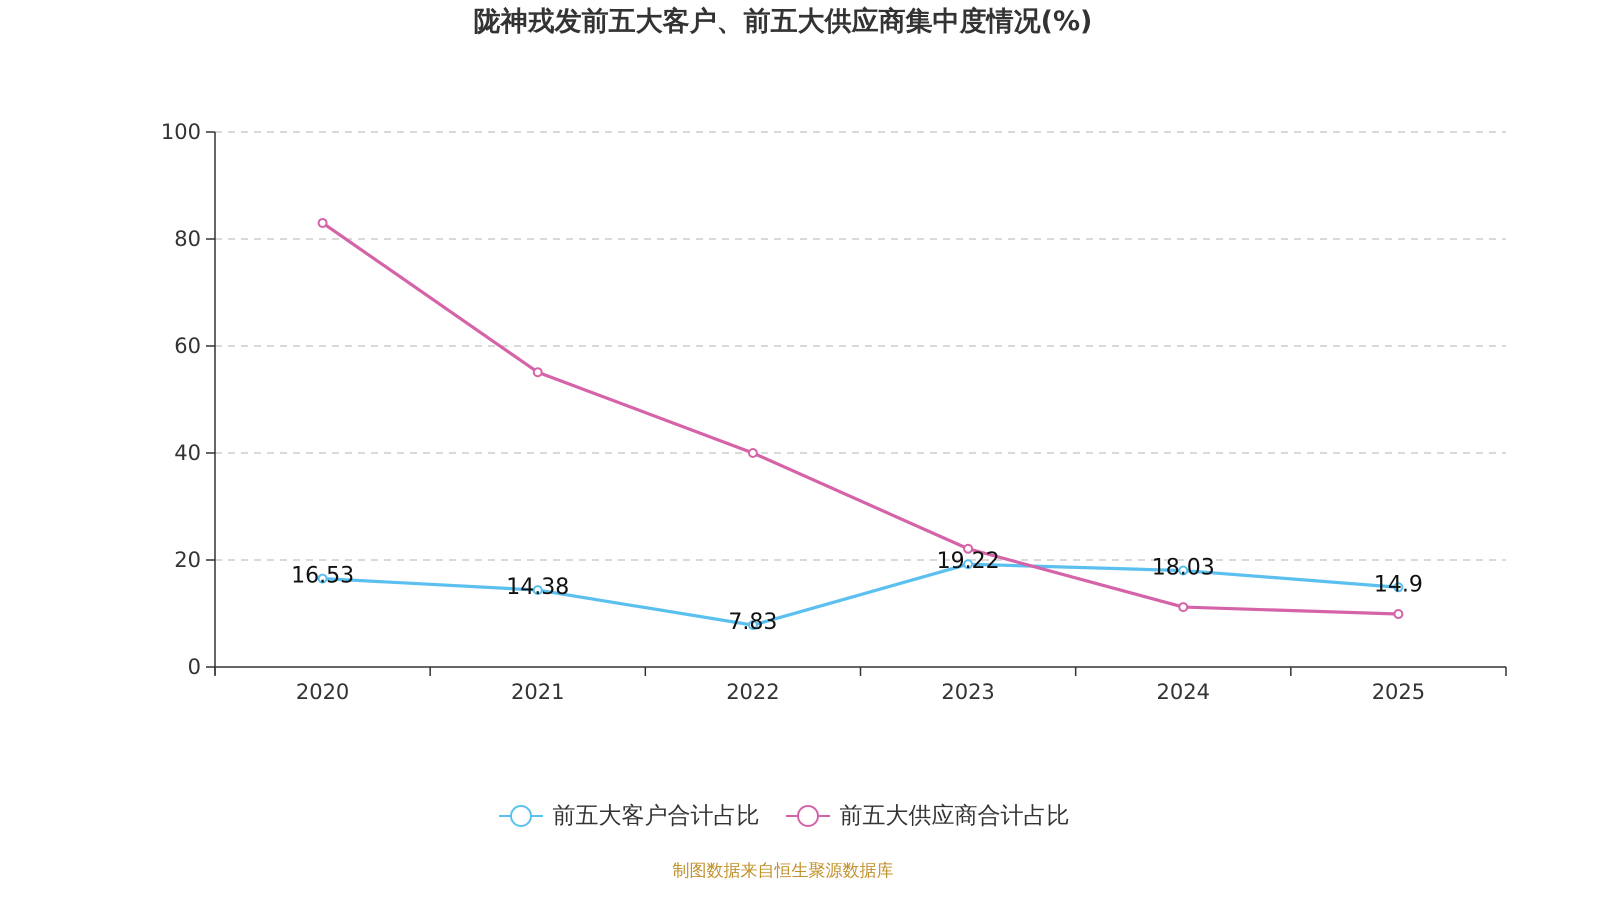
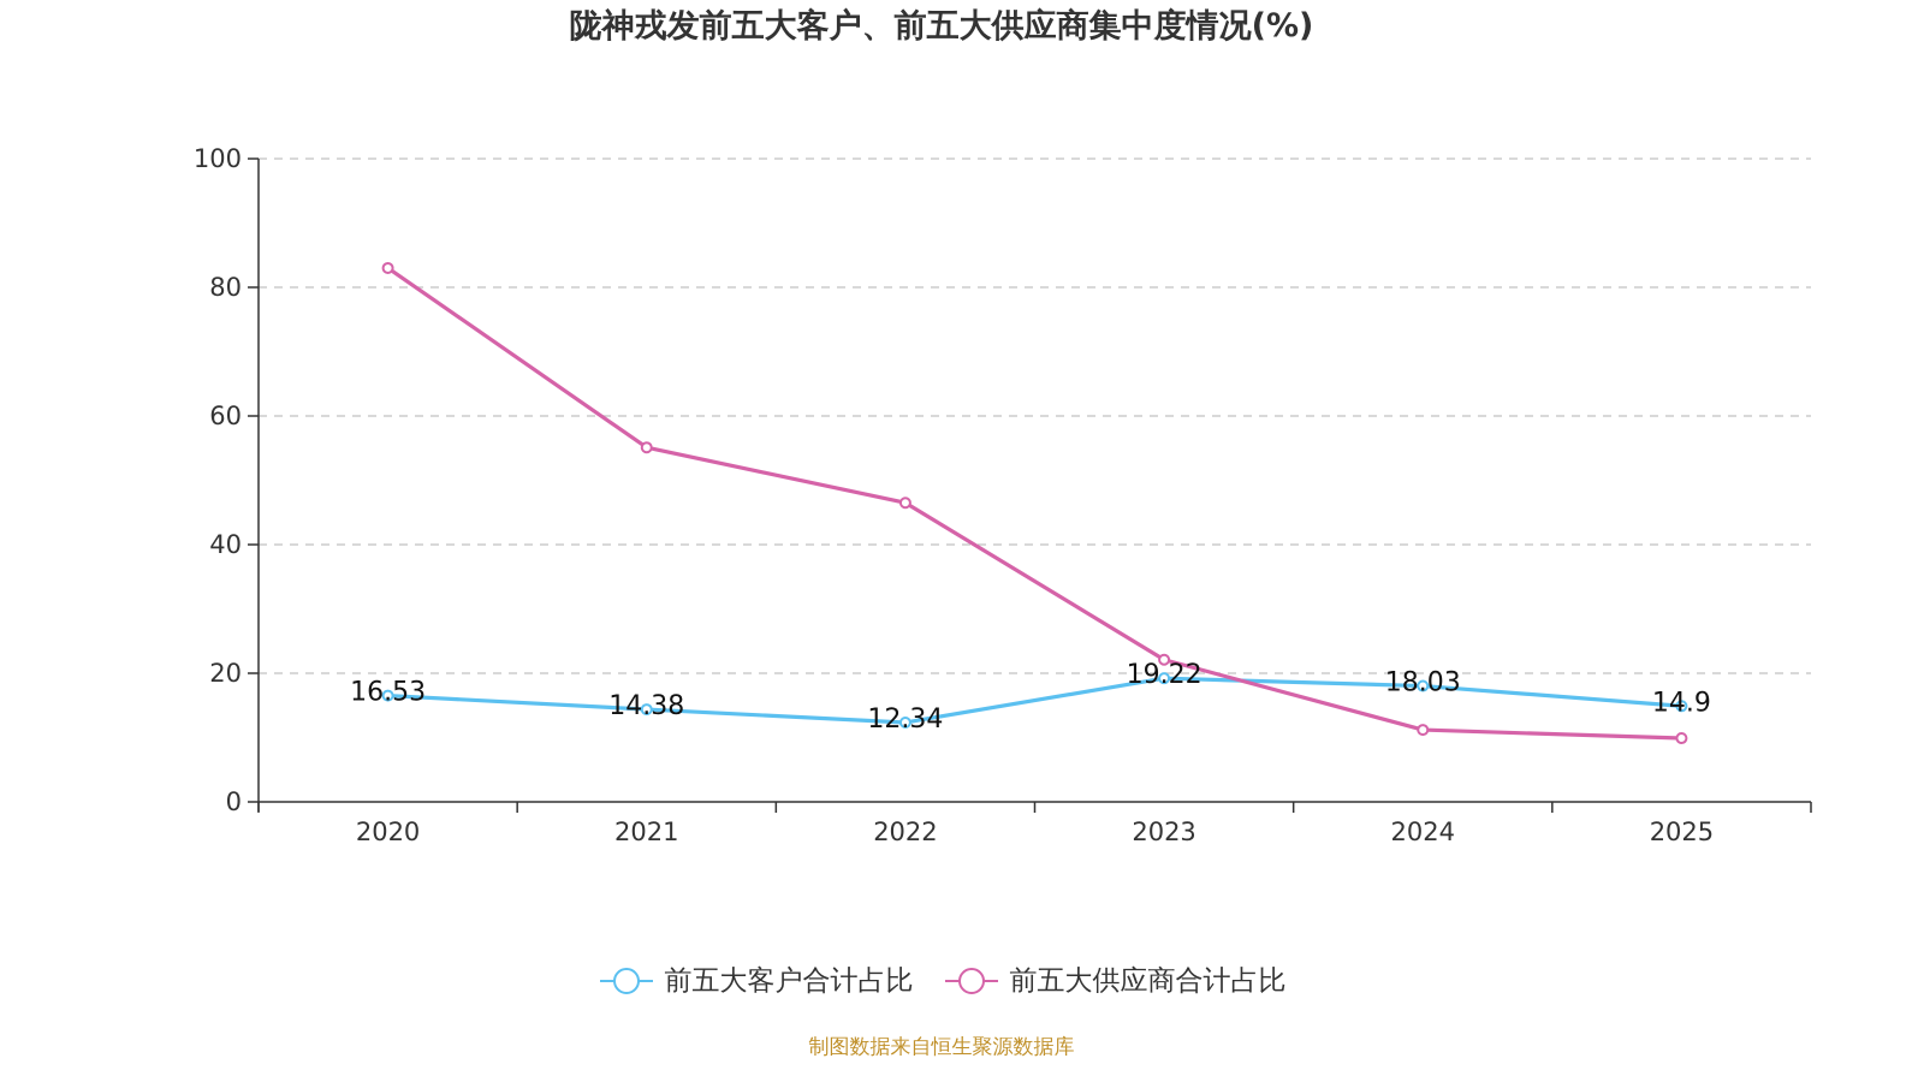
前五大客户合计占比/2022: 7.83 -> 12.34
前五大供应商合计占比/2022: 40 -> 46
